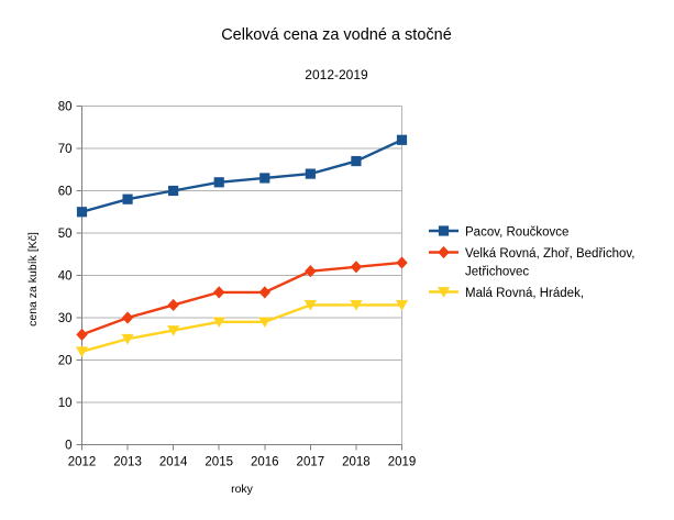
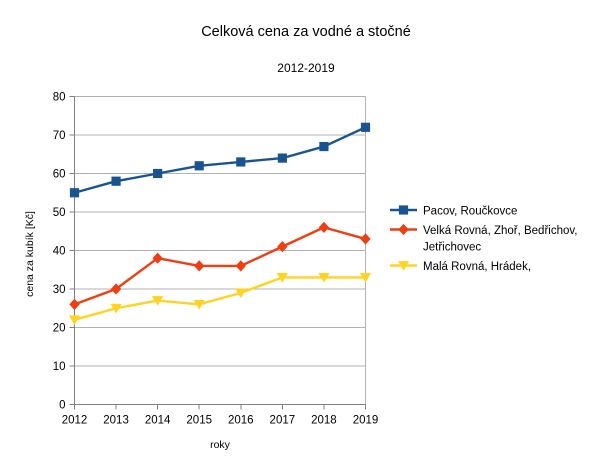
Velká Rovná, Zhoř, Bedřichov, Jetřichovec/2014: 33 -> 38
Malá Rovná, Hrádek,/2015: 29 -> 26
Velká Rovná, Zhoř, Bedřichov, Jetřichovec/2018: 42 -> 46
